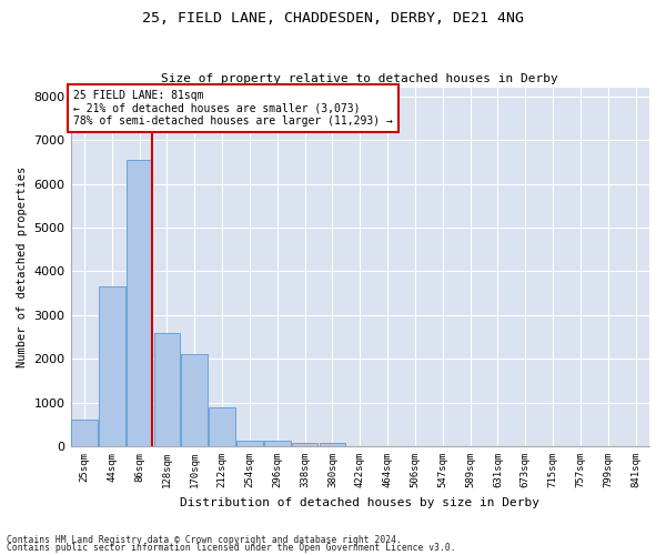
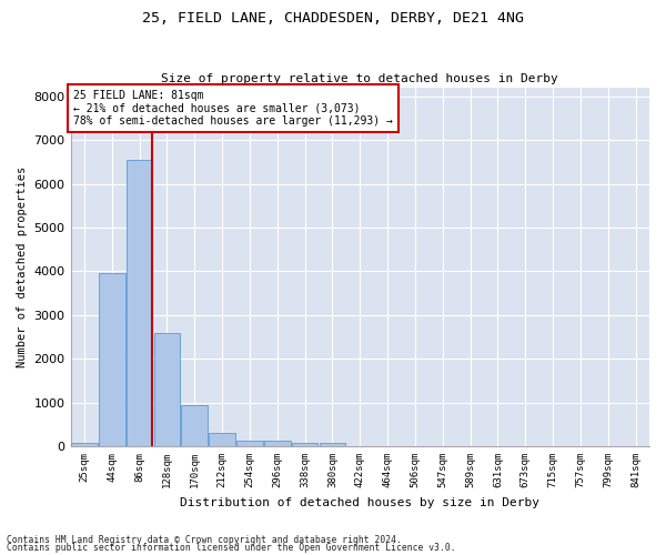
25sqm: 600 -> 80
44sqm: 3650 -> 3950
170sqm: 2100 -> 950
212sqm: 900 -> 300
